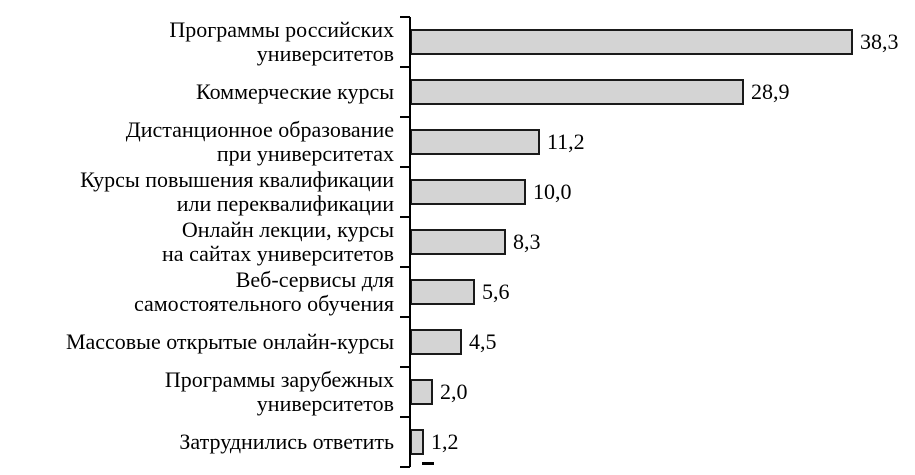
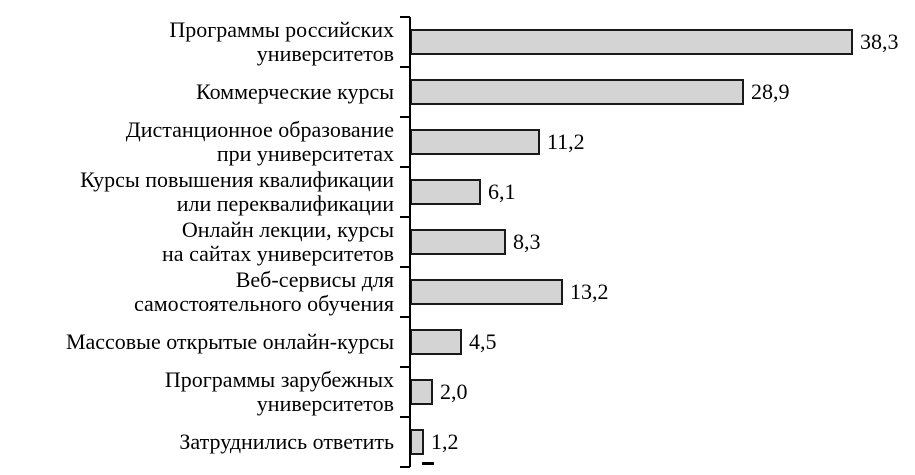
Курсы повышения квалификации или переквалификации: 10,0 -> 6,1
Веб-сервисы для самостоятельного обучения: 5,6 -> 13,2
